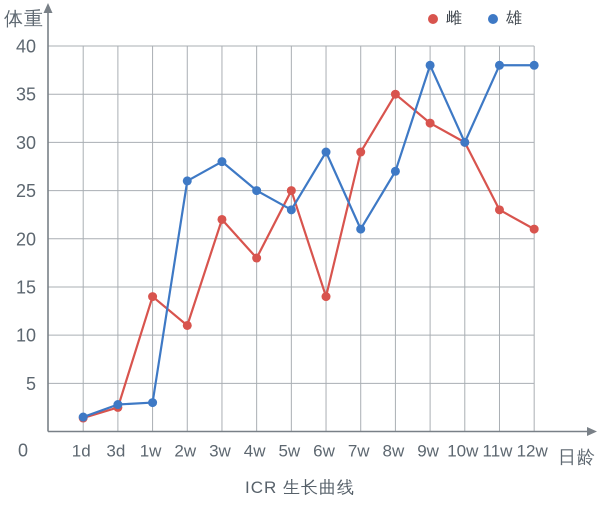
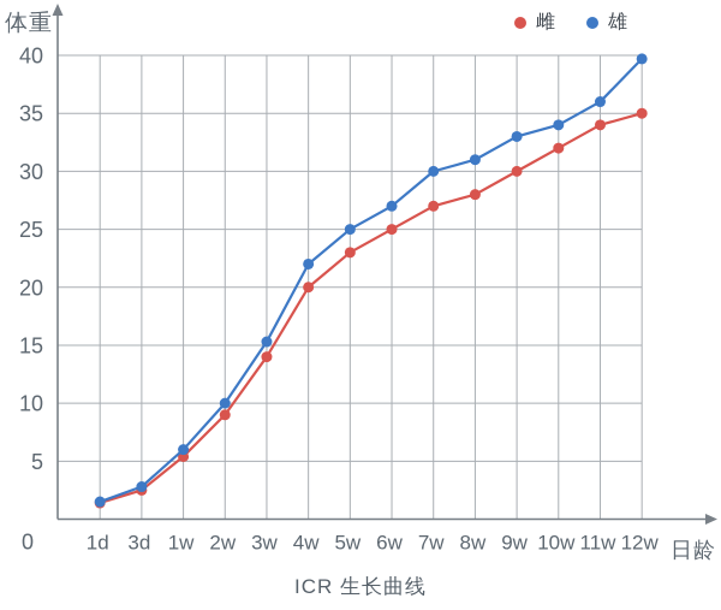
雌/1w: 14 -> 5
雄/1w: 3 -> 6
雌/2w: 11 -> 9
雄/2w: 26 -> 10
雌/3w: 22 -> 14
雄/3w: 28 -> 15
雌/4w: 18 -> 20
雄/4w: 25 -> 22
雌/5w: 25 -> 23
雄/5w: 23 -> 25
雌/6w: 14 -> 25
雄/6w: 29 -> 27
雌/7w: 29 -> 27
雄/7w: 21 -> 30
雌/8w: 35 -> 28
雄/8w: 27 -> 31
雌/9w: 32 -> 30
雄/9w: 38 -> 33
雌/10w: 30 -> 32
雄/10w: 30 -> 34
雌/11w: 23 -> 34
雄/11w: 38 -> 36
雌/12w: 21 -> 35
雄/12w: 38 -> 40
